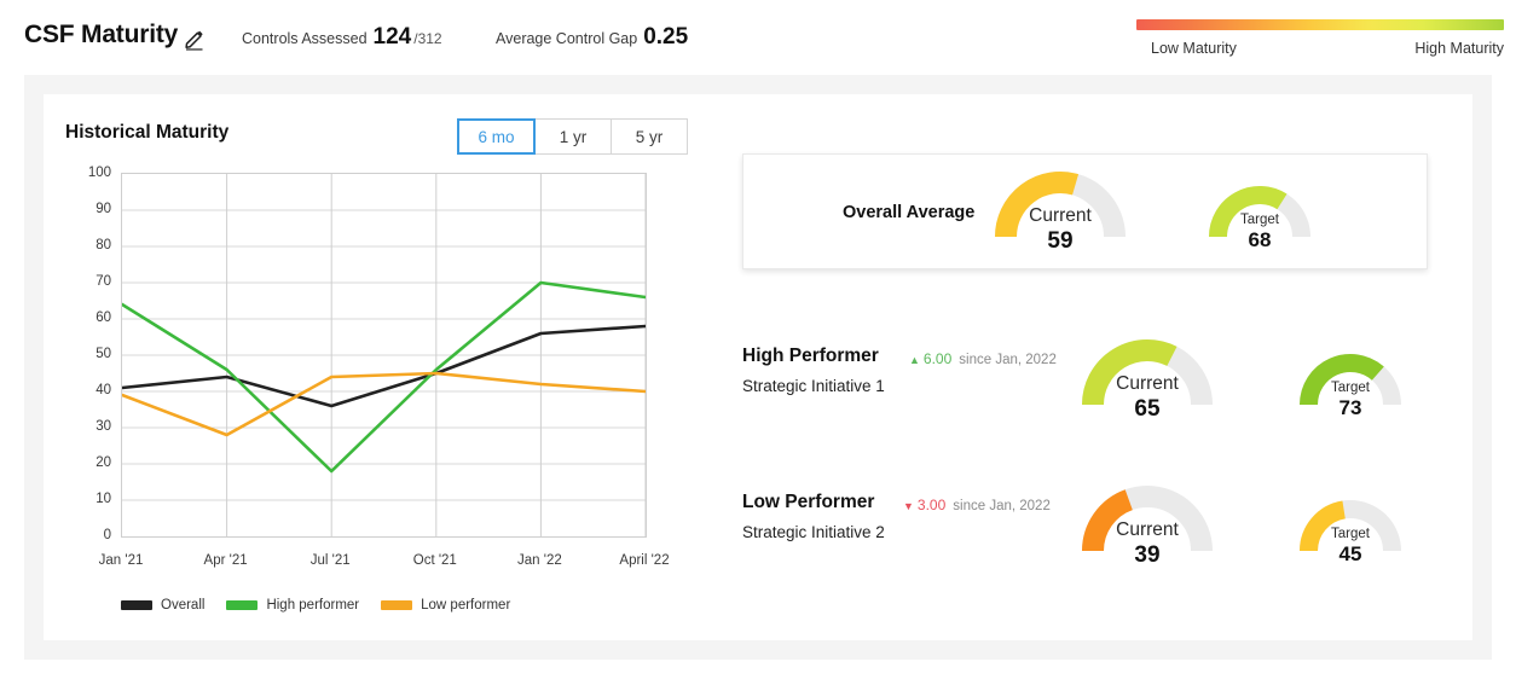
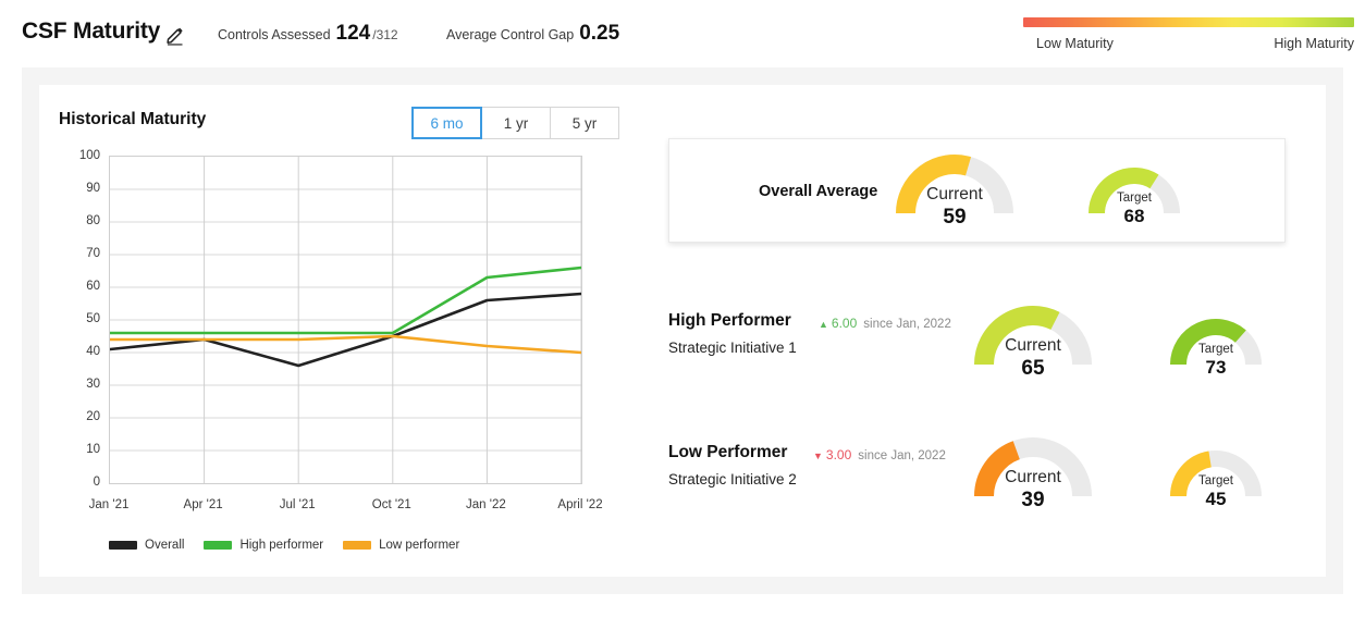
High performer/Jan '21: 64 -> 46
Low performer/Jan '21: 39 -> 44
Low performer/Apr '21: 28 -> 44
High performer/Jul '21: 18 -> 46
High performer/Jan '22: 70 -> 63
